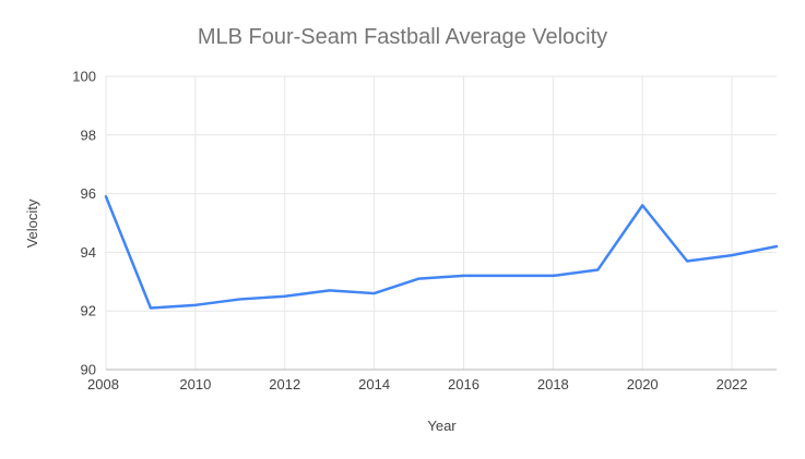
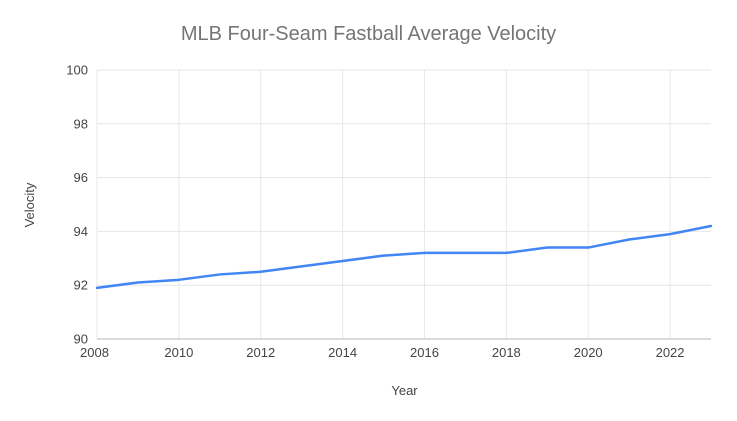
2008: 95.9 -> 91.9
2014: 92.6 -> 92.9
2020: 95.6 -> 93.4
